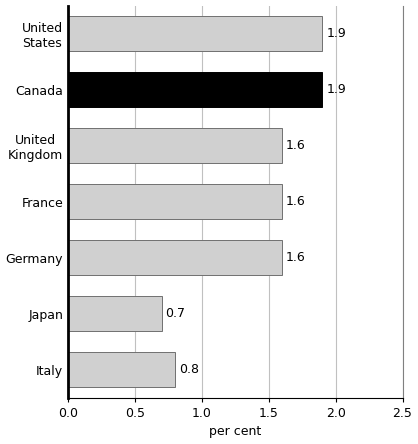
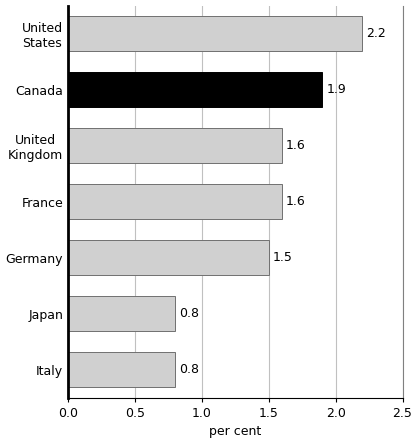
United States: 1.9 -> 2.2
Germany: 1.6 -> 1.5
Japan: 0.7 -> 0.8
